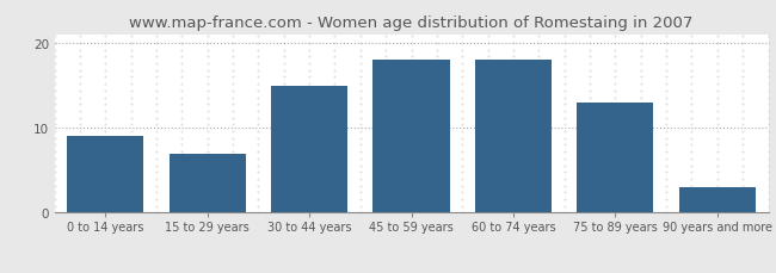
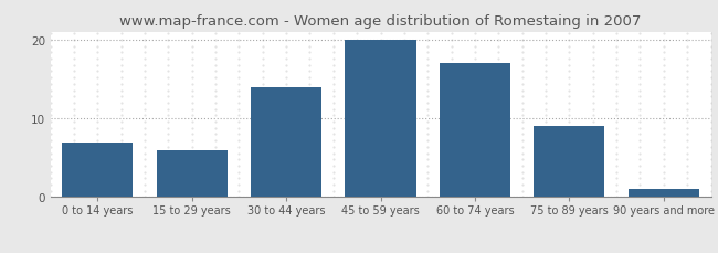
0 to 14 years: 9 -> 7
15 to 29 years: 7 -> 6
30 to 44 years: 15 -> 14
45 to 59 years: 18 -> 20
60 to 74 years: 18 -> 17
75 to 89 years: 13 -> 9
90 years and more: 3 -> 1
